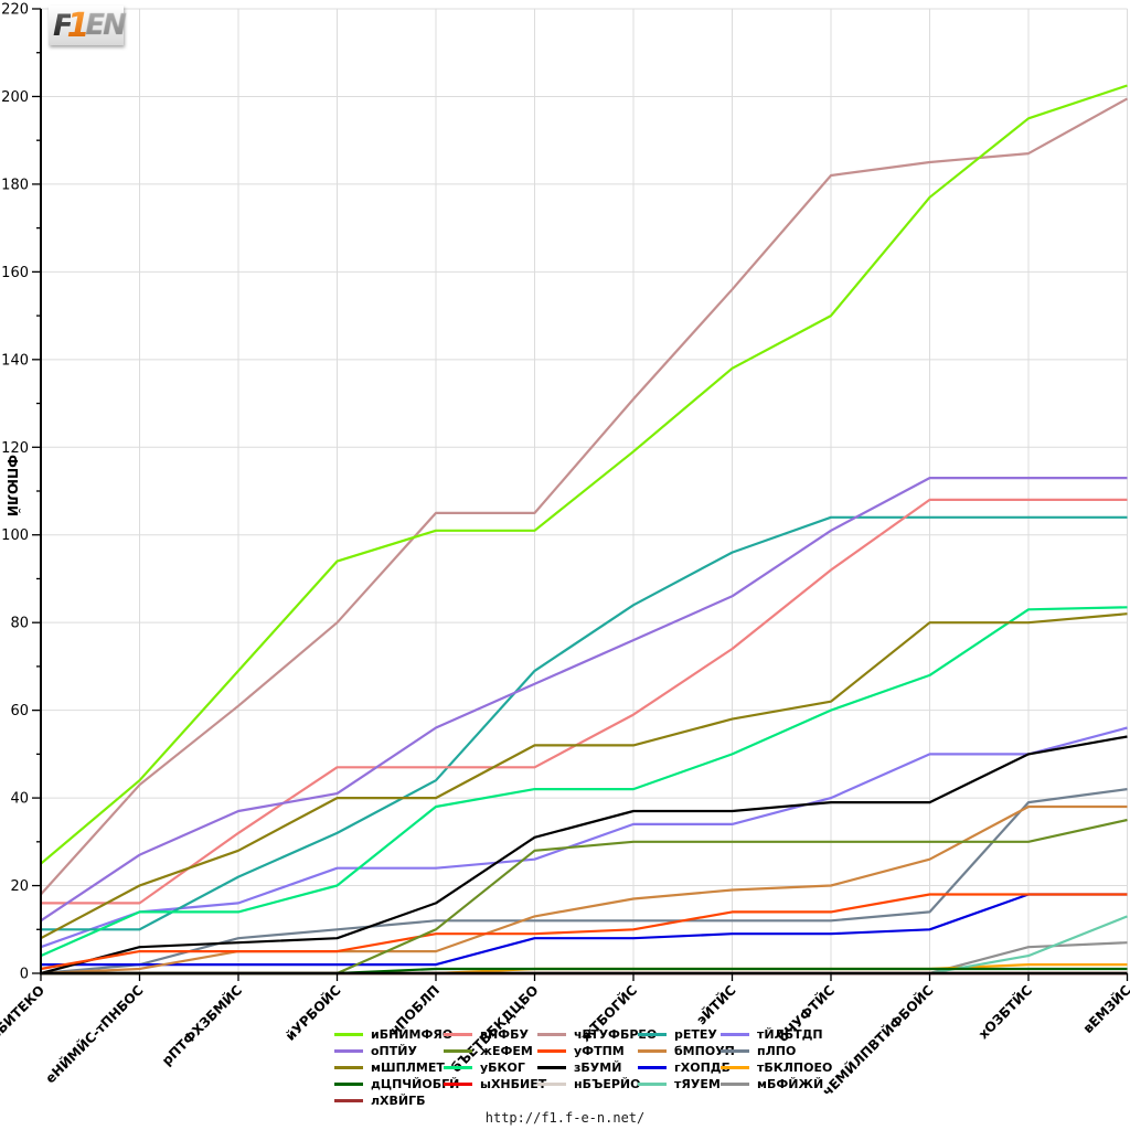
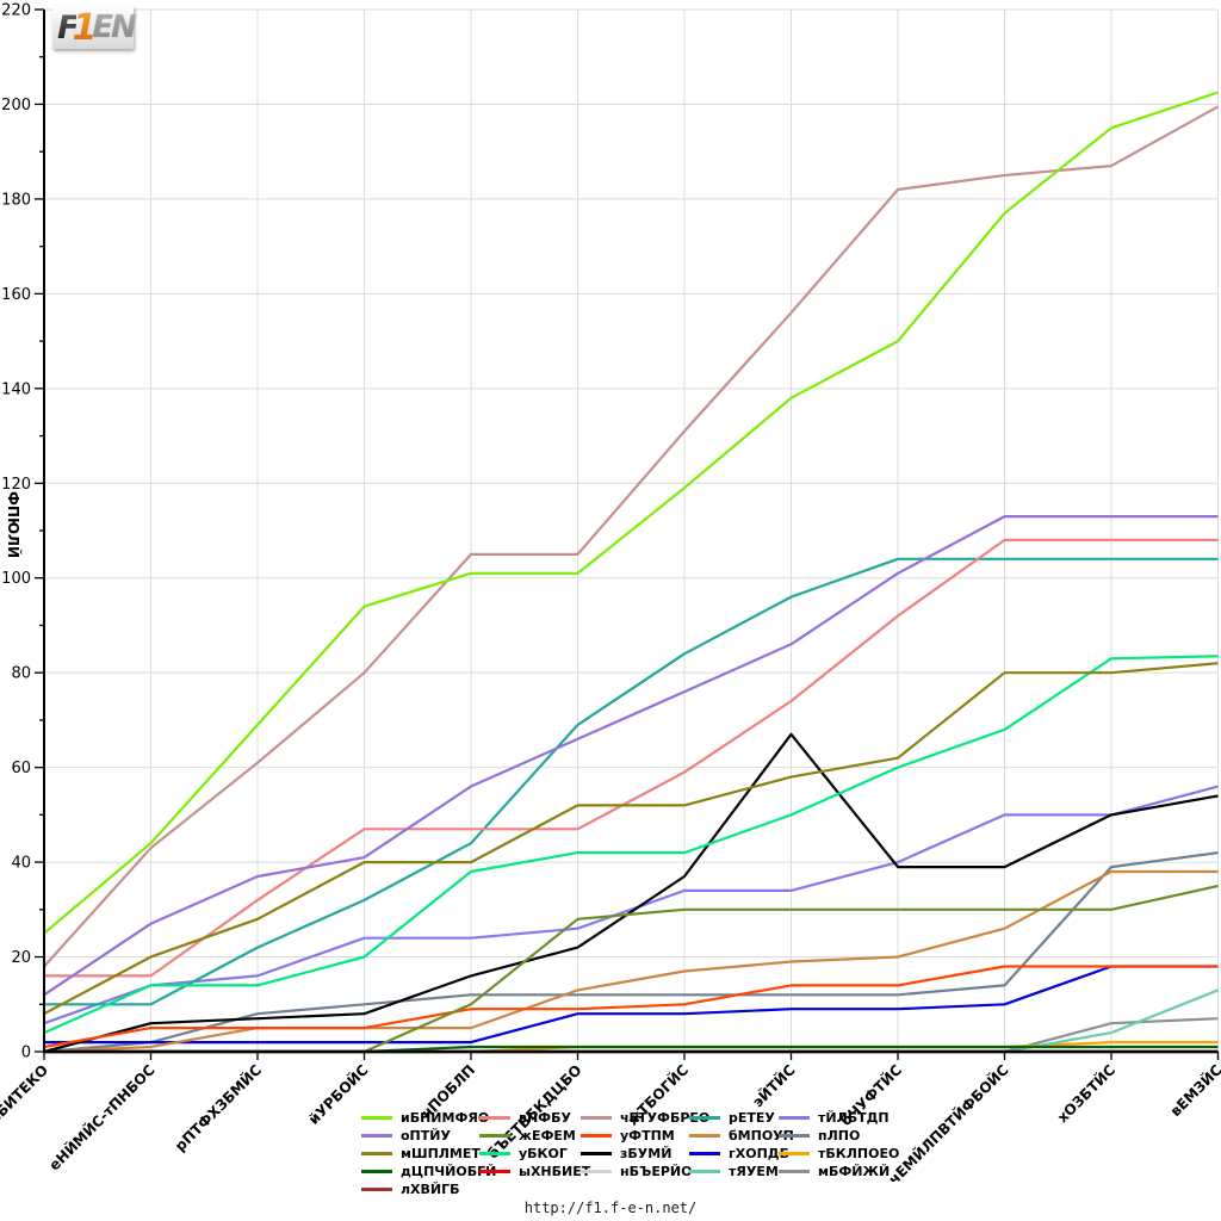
зБУМЙ/бЪЕТВБКДЦБО: 31 -> 22
зБУМЙ/эЙТЙС: 37 -> 67
